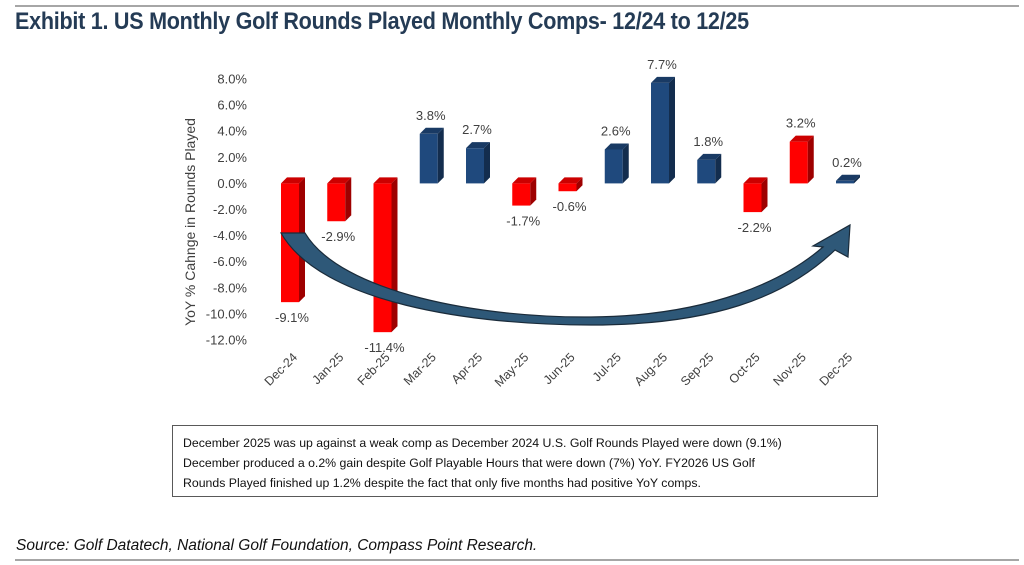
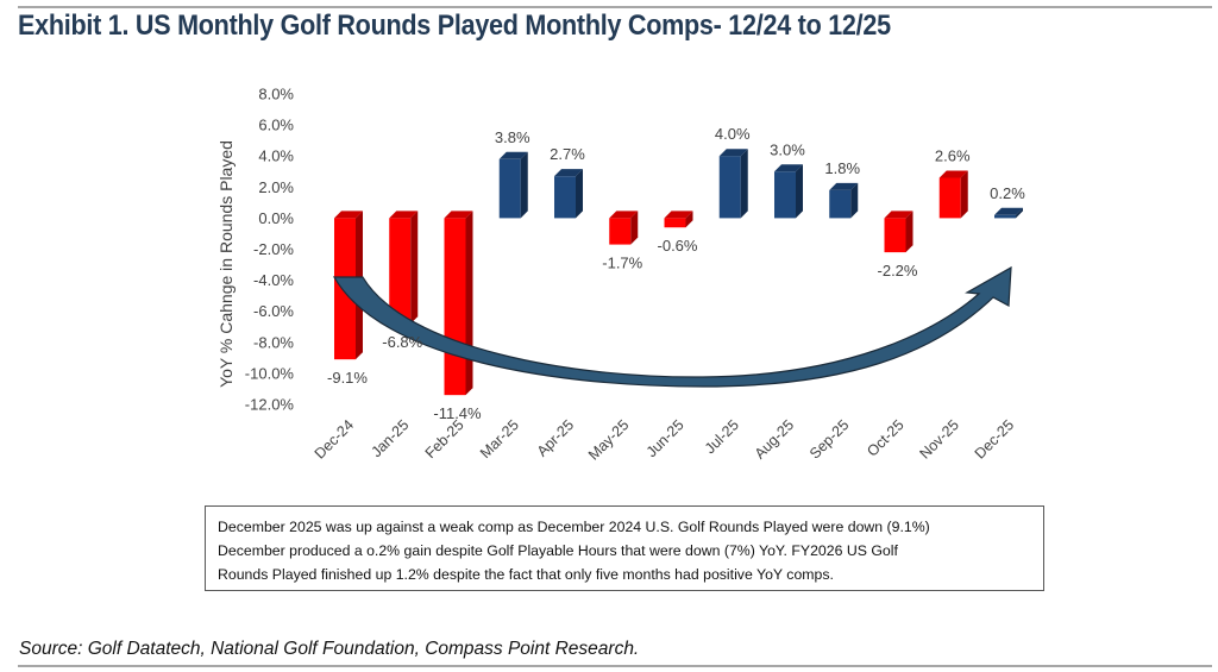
Jan-25: -2.9% -> -6.8%
Jul-25: 2.6% -> 4.0%
Aug-25: 7.7% -> 3.0%
Nov-25: 3.2% -> 2.6%
